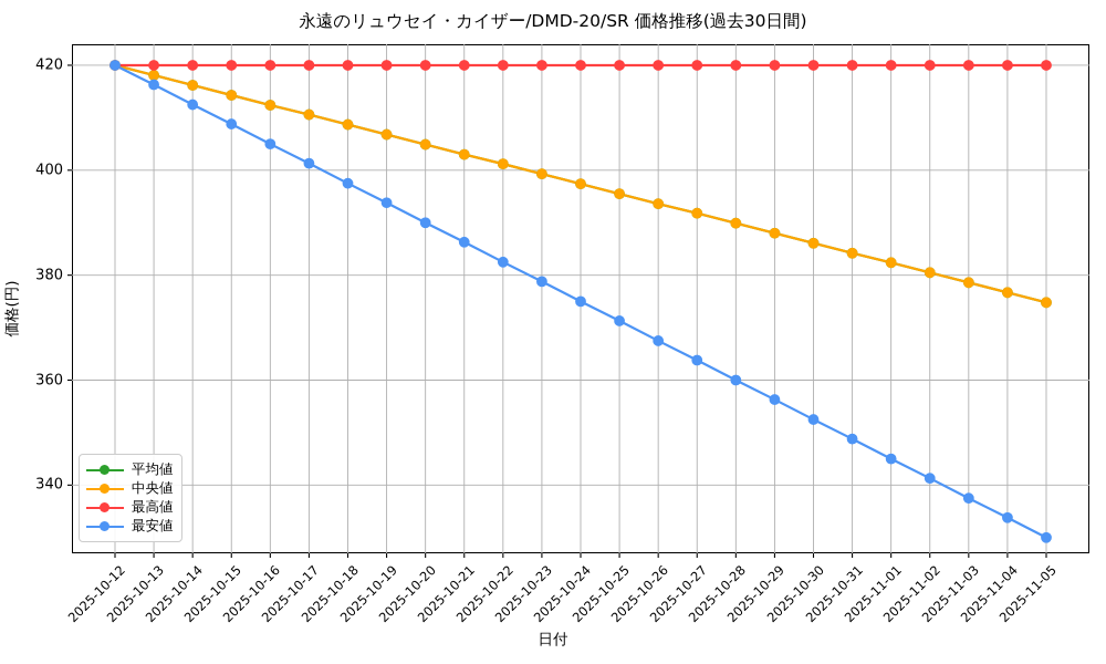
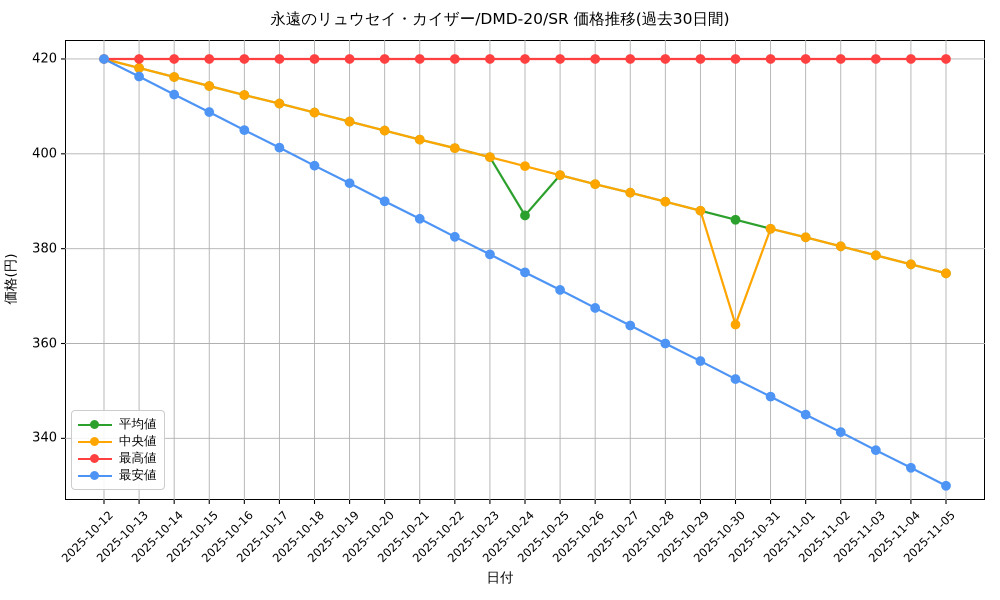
平均値/2025-10-24: 397 -> 387
中央値/2025-10-30: 386 -> 364
